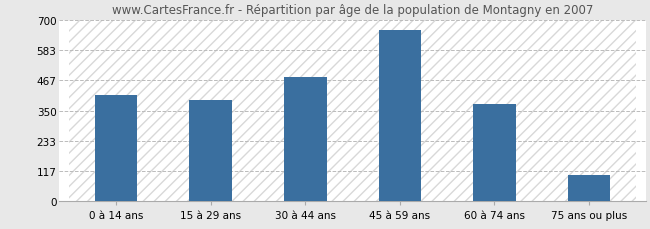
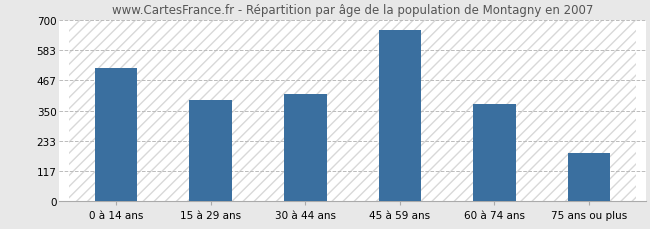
0 à 14 ans: 410 -> 515
30 à 44 ans: 480 -> 415
75 ans ou plus: 100 -> 185
